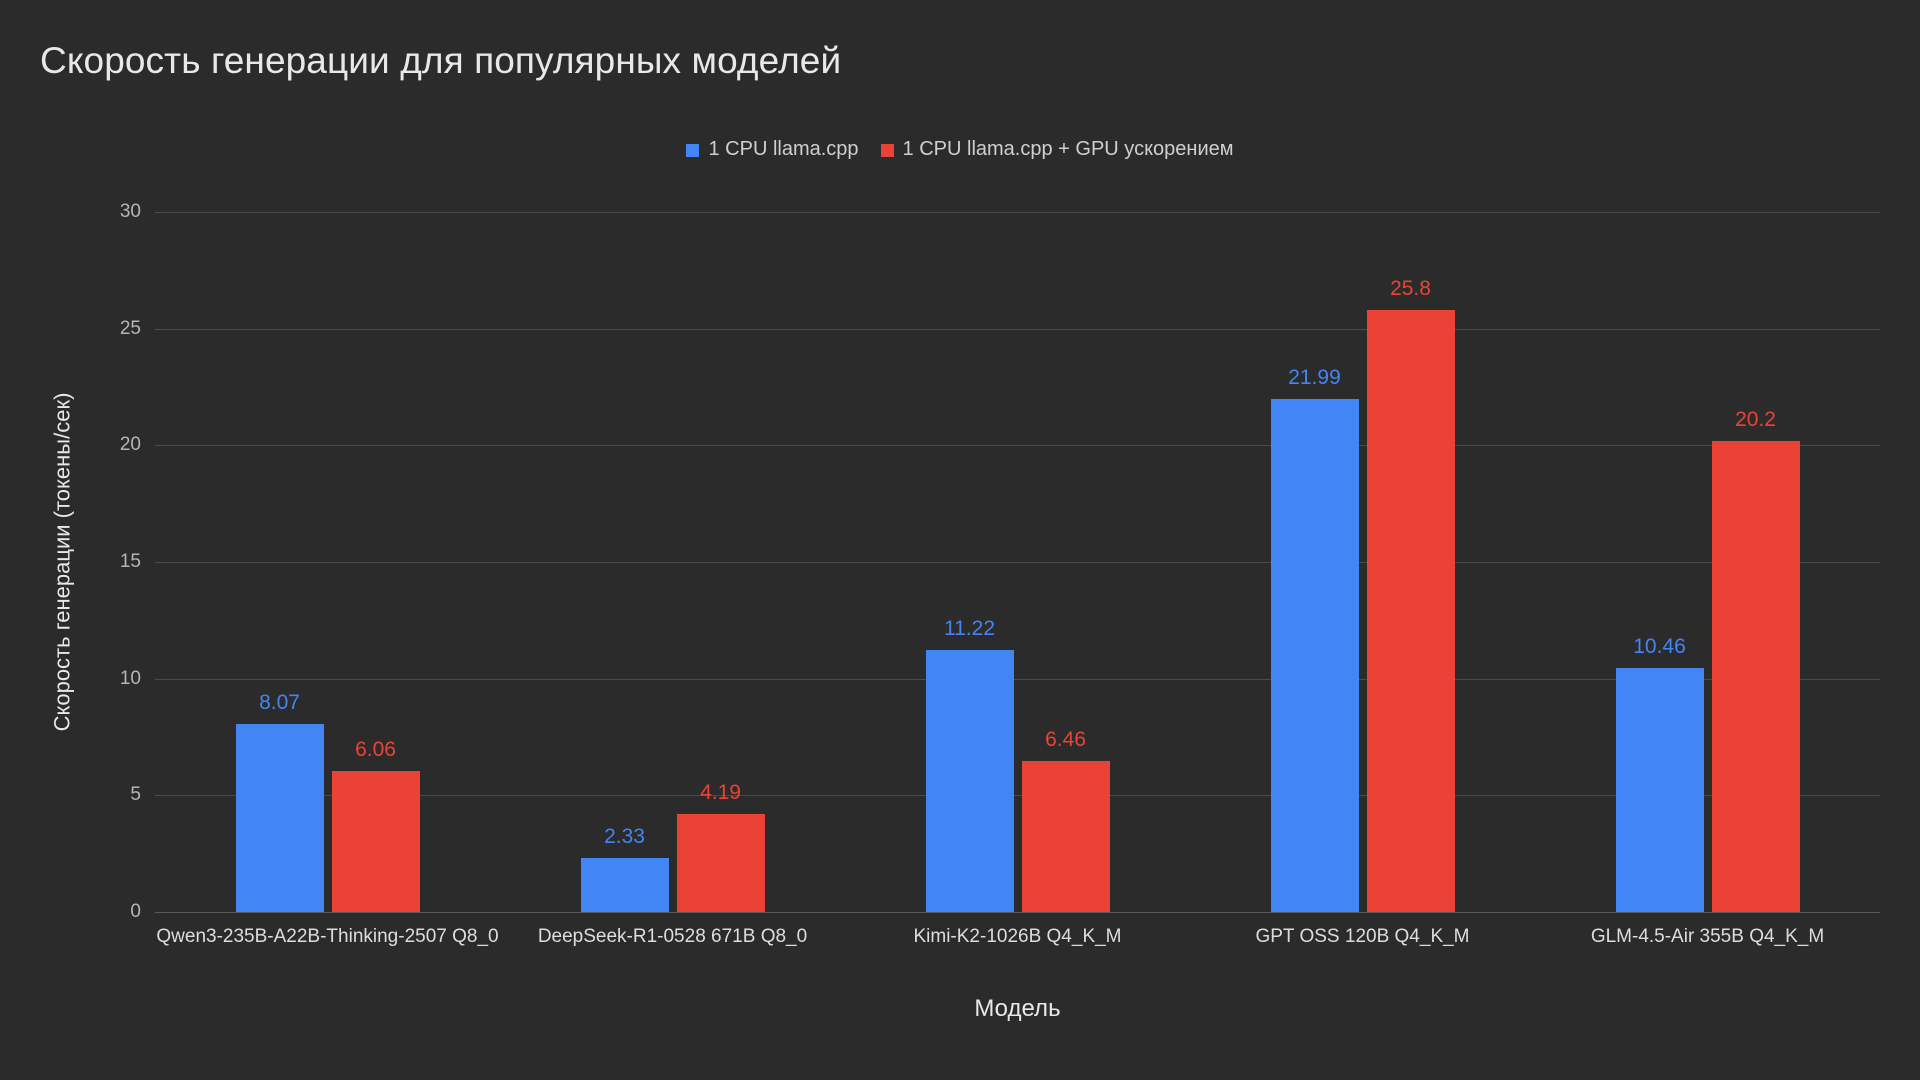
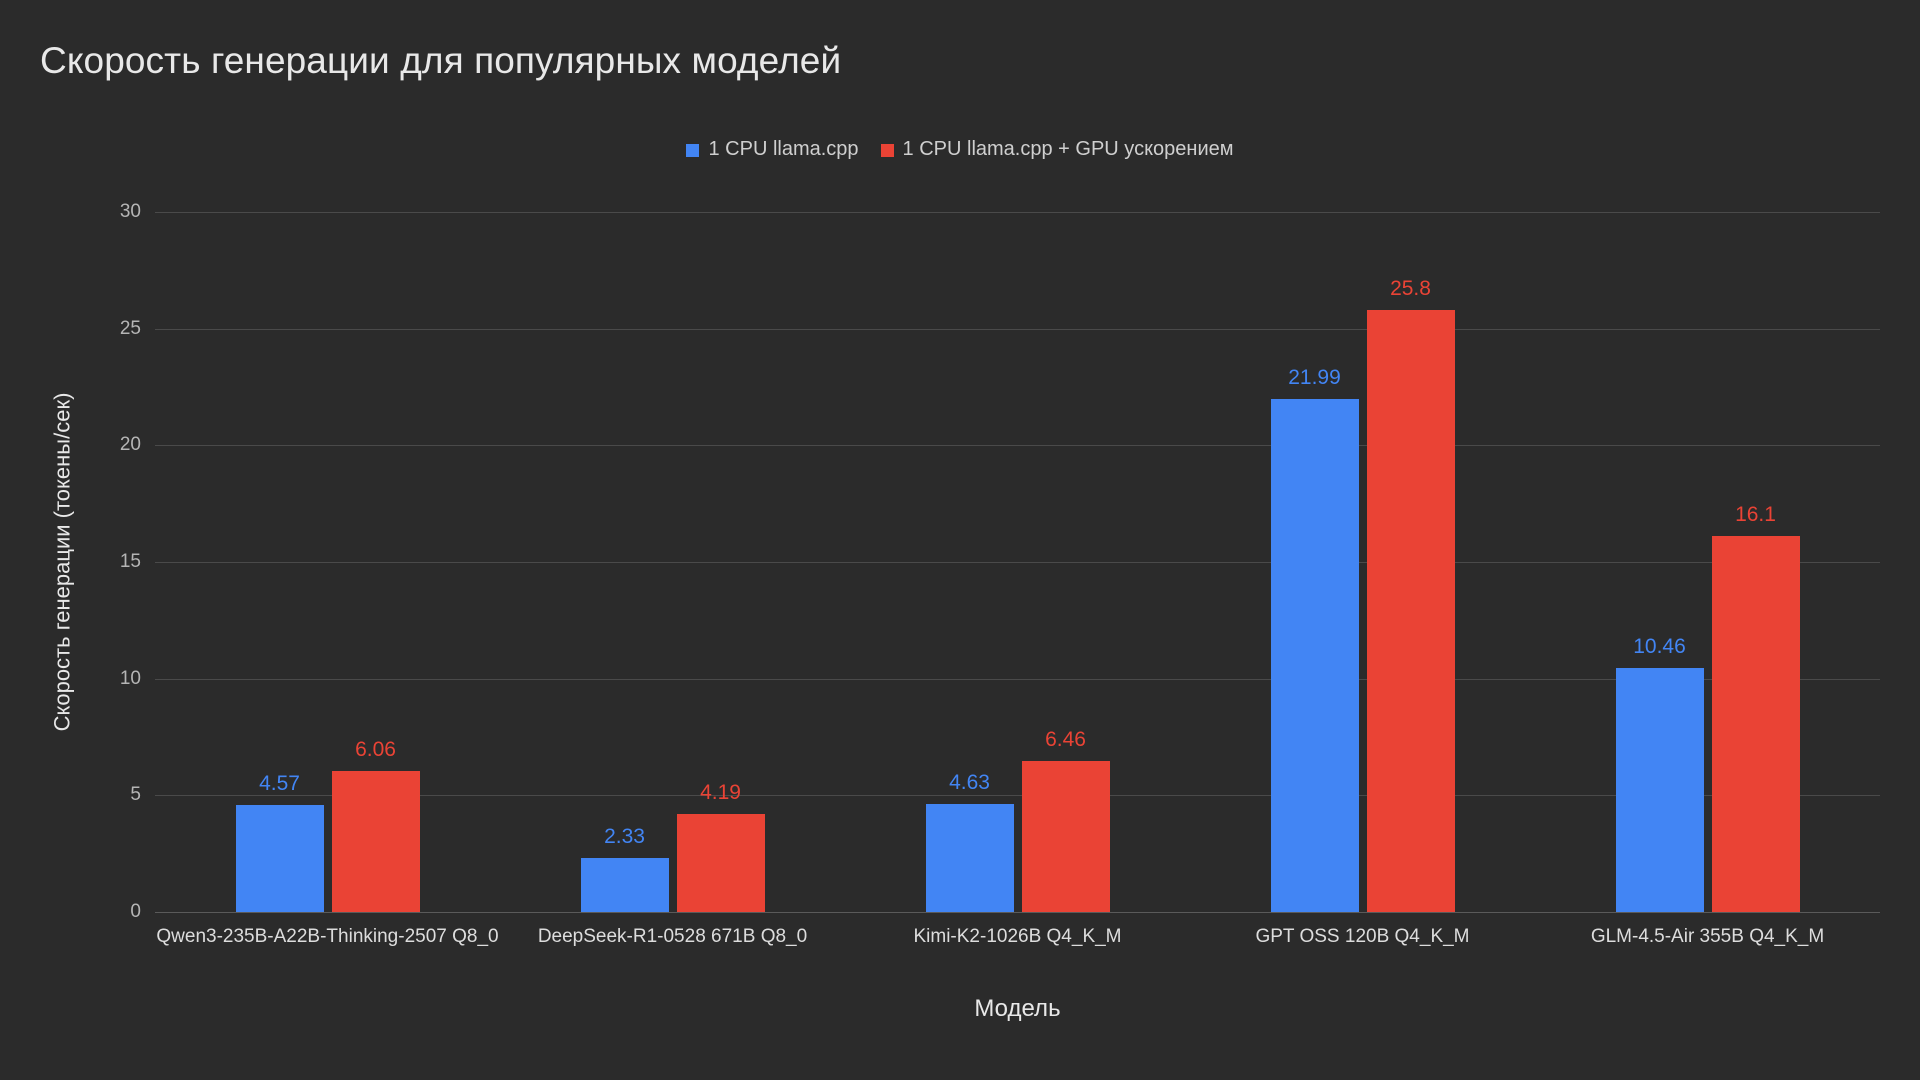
1 CPU llama.cpp/Qwen3-235B-A22B-Thinking-2507 Q8_0: 8.07 -> 4.57
1 CPU llama.cpp/Kimi-K2-1026B Q4_K_M: 11.22 -> 4.63
1 CPU llama.cpp + GPU ускорением/GLM-4.5-Air 355B Q4_K_M: 20.2 -> 16.1
